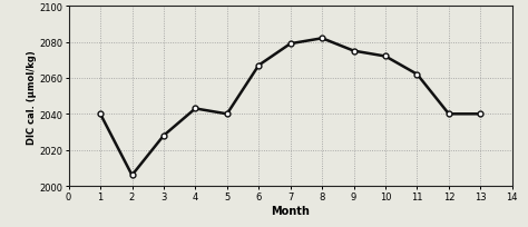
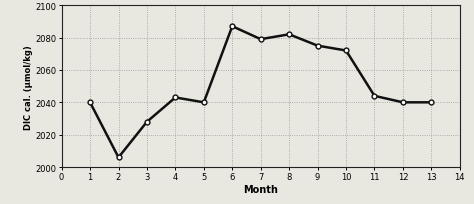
6: 2067 -> 2087
11: 2062 -> 2044
